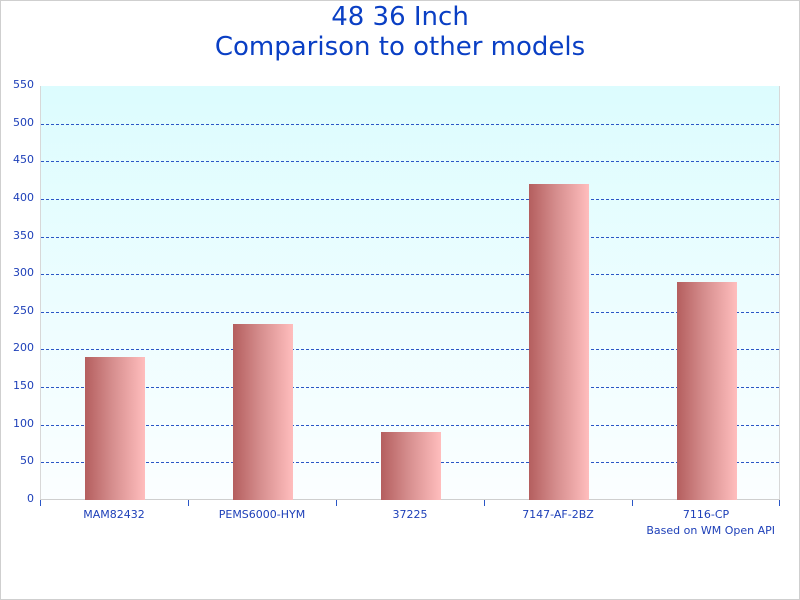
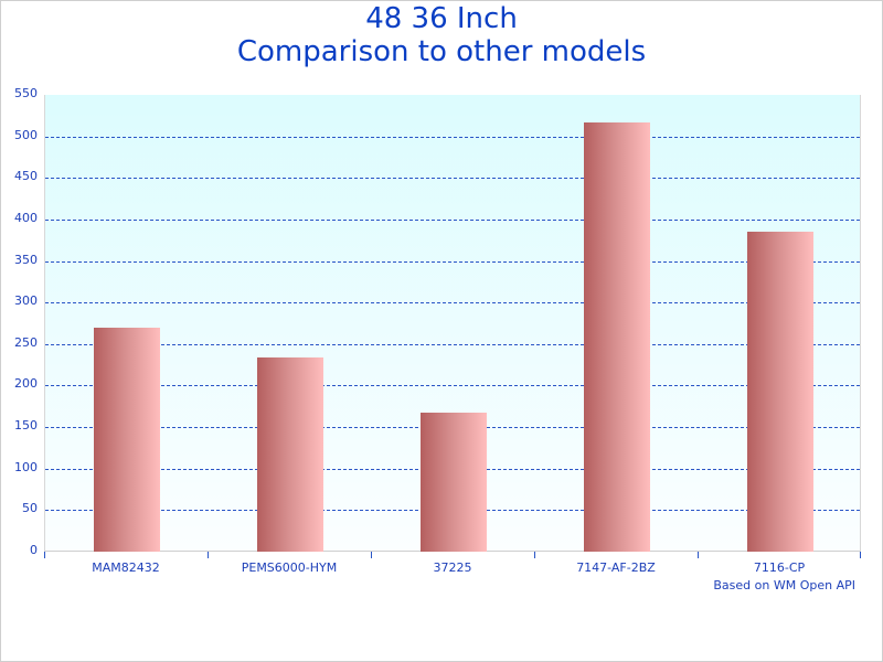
MAM82432: 190 -> 270
37225: 90 -> 170
7147-AF-2BZ: 420 -> 520
7116-CP: 290 -> 380
